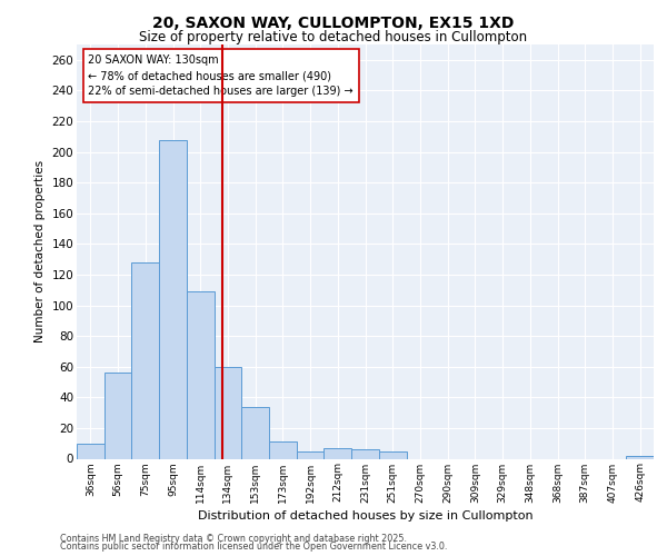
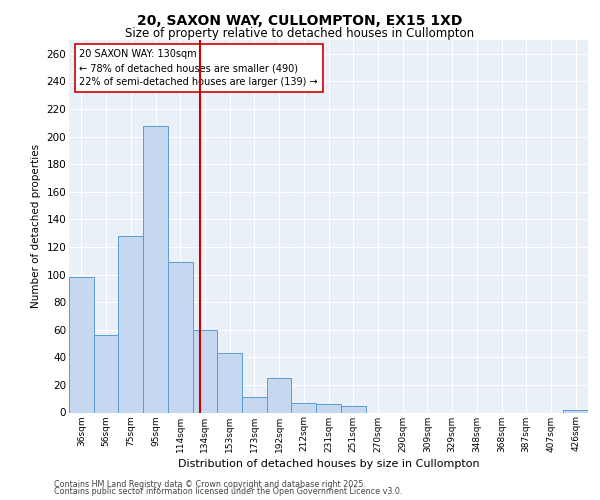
36sqm: 10 -> 98
153sqm: 34 -> 43
192sqm: 5 -> 25
